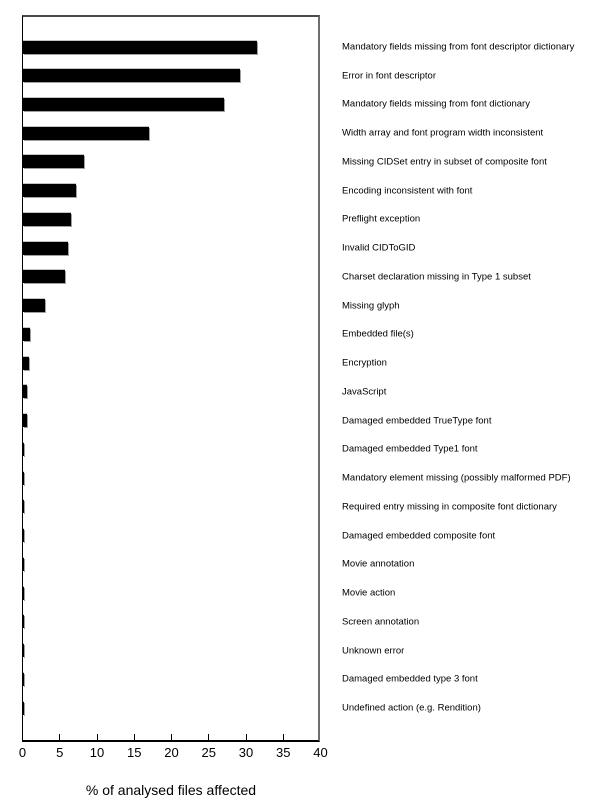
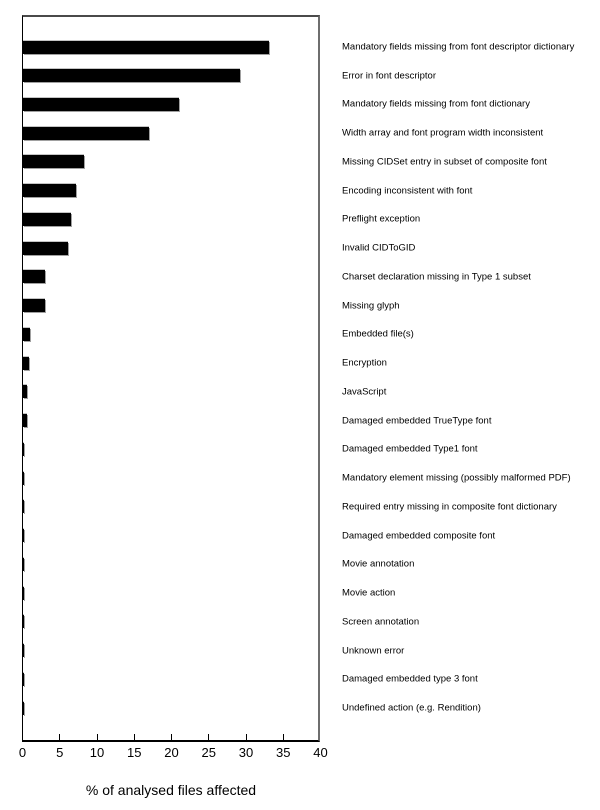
Mandatory fields missing from font descriptor dictionary: 31 -> 33
Mandatory fields missing from font dictionary: 27 -> 21
Charset declaration missing in Type 1 subset: 6 -> 3
